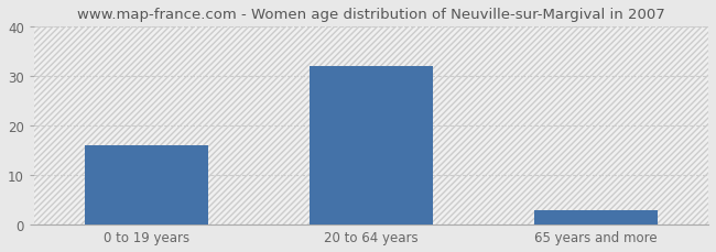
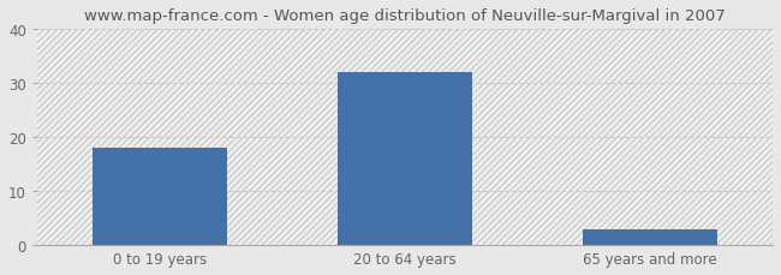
0 to 19 years: 16 -> 18
